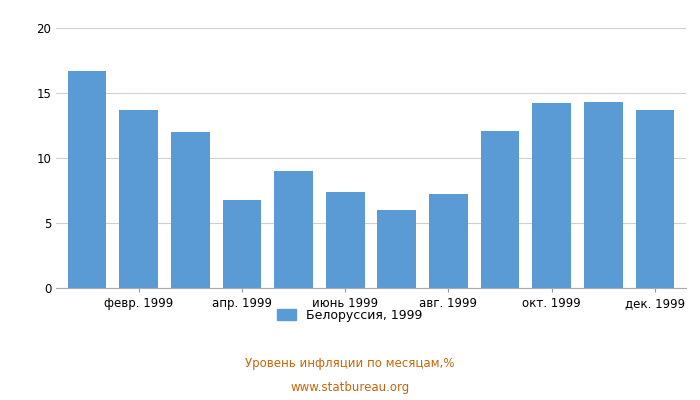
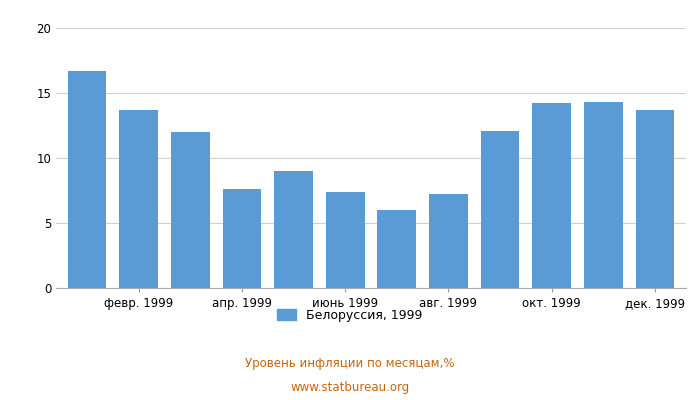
апр. 1999: 6.8 -> 7.6
